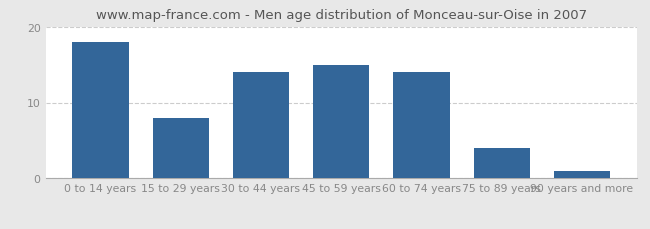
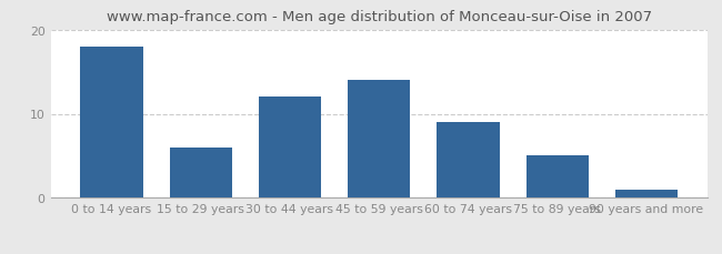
15 to 29 years: 8 -> 6
30 to 44 years: 14 -> 12
45 to 59 years: 15 -> 14
60 to 74 years: 14 -> 9
75 to 89 years: 4 -> 5
